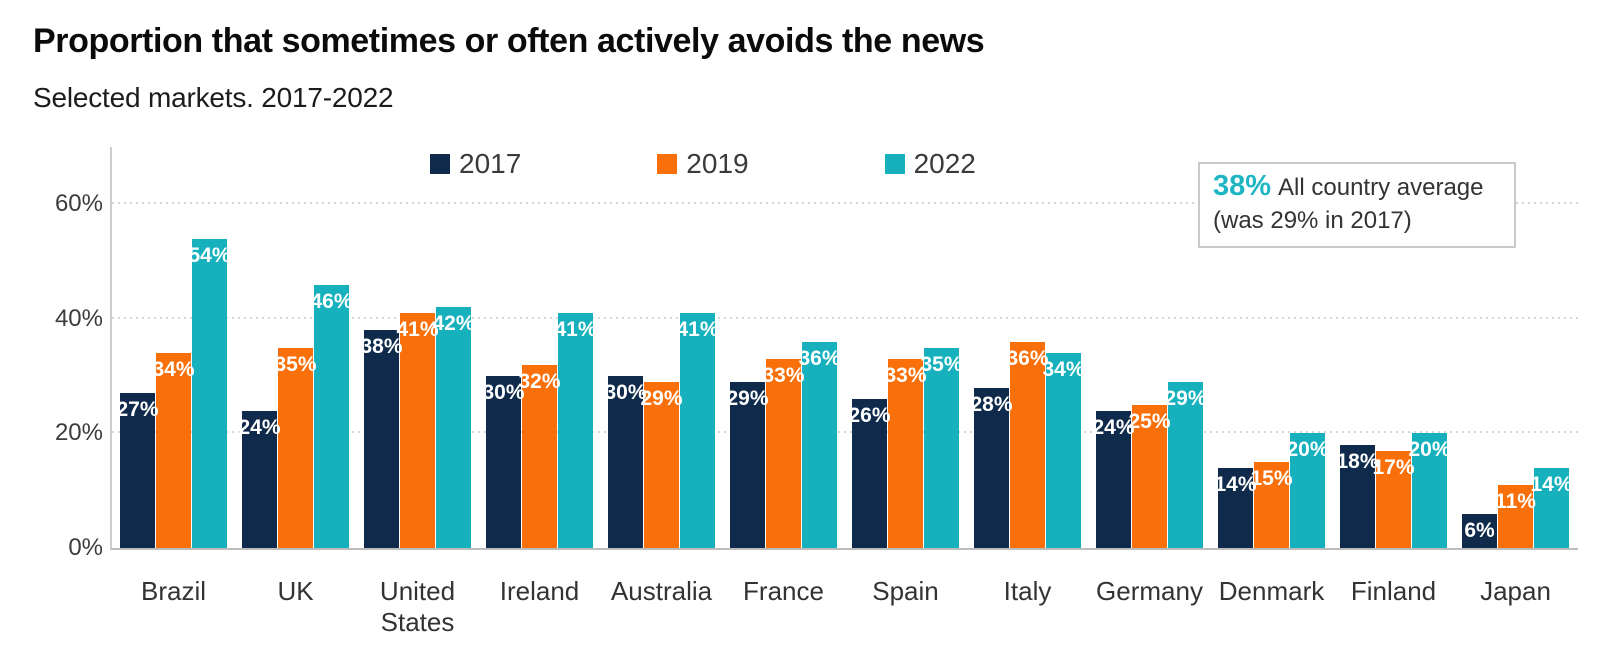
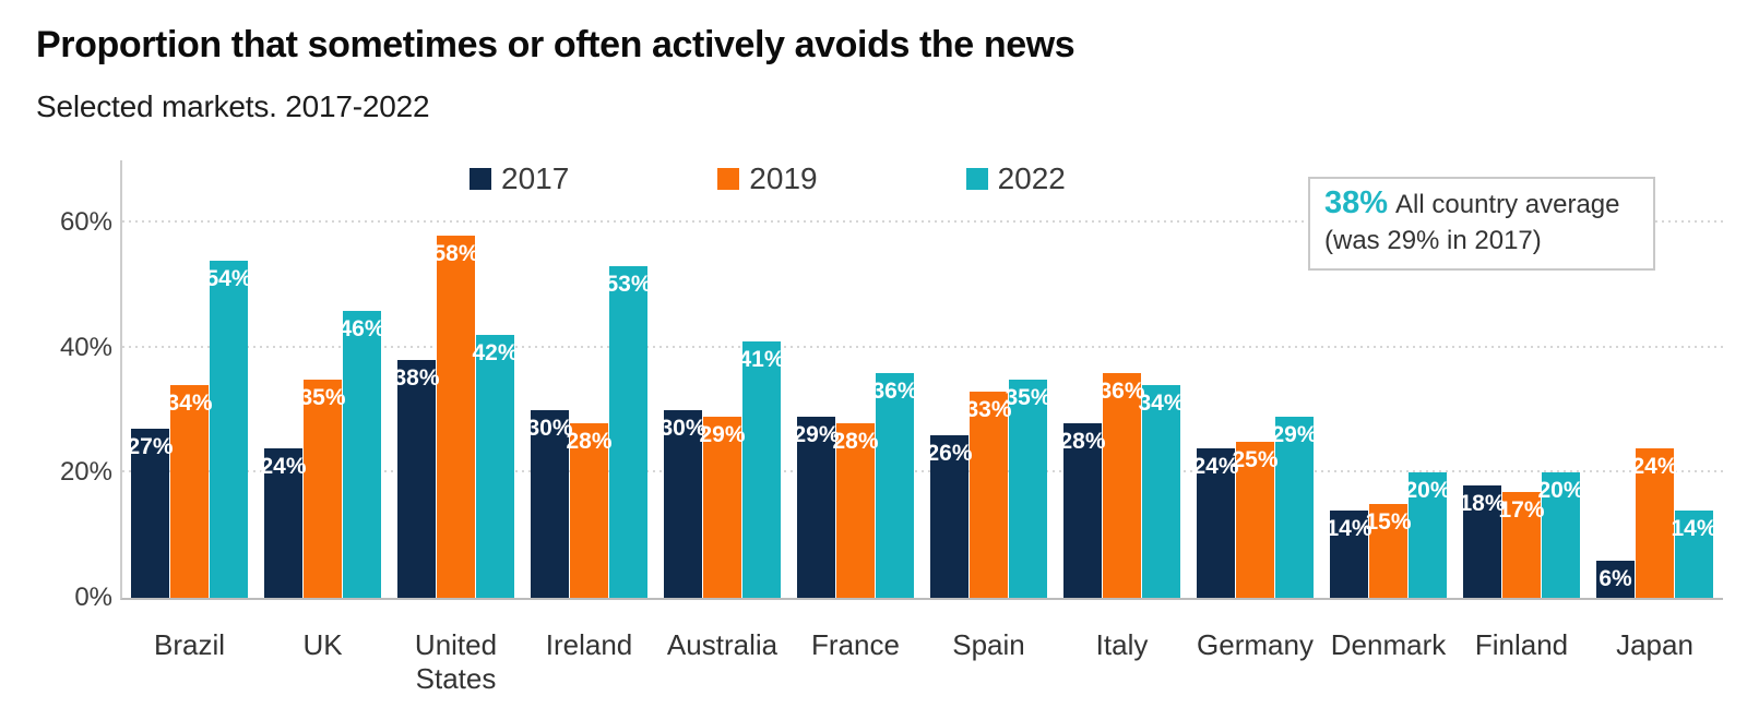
2019/United States: 41% -> 58%
2019/Ireland: 32% -> 28%
2022/Ireland: 41% -> 53%
2019/France: 33% -> 28%
2019/Japan: 11% -> 24%
